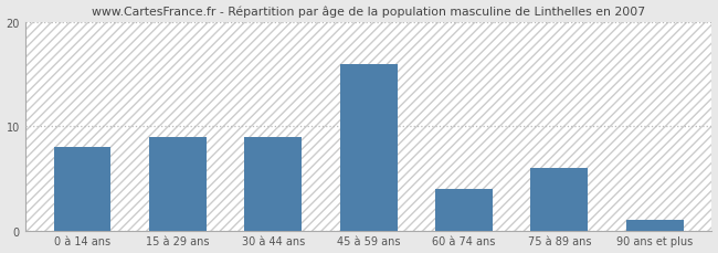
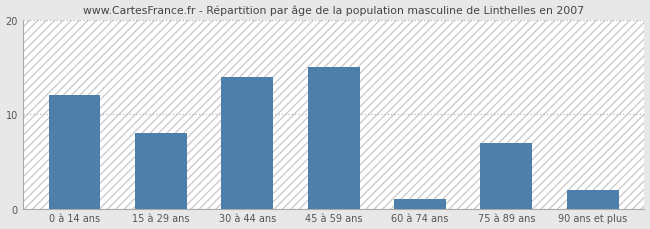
0 à 14 ans: 8 -> 12
15 à 29 ans: 9 -> 8
30 à 44 ans: 9 -> 14
45 à 59 ans: 16 -> 15
60 à 74 ans: 4 -> 1
75 à 89 ans: 6 -> 7
90 ans et plus: 1 -> 2
